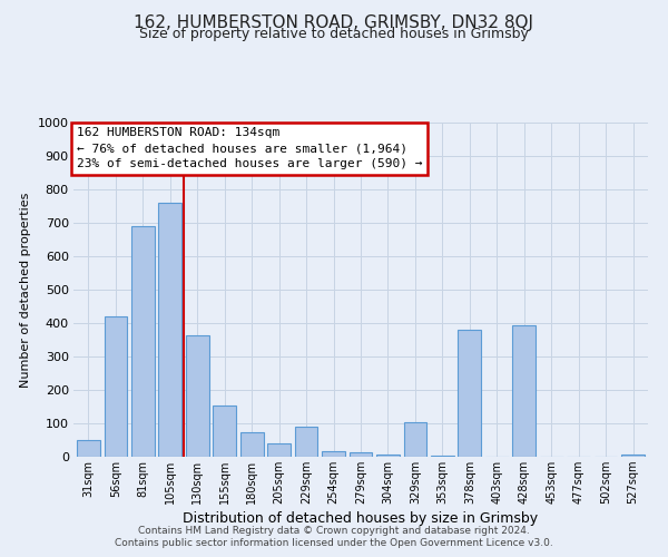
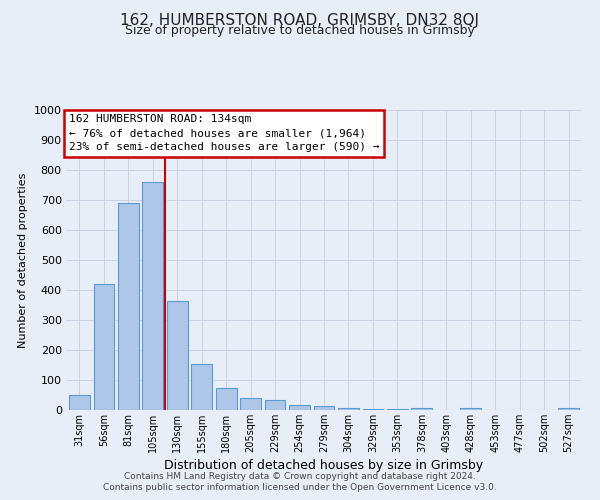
229sqm: 90 -> 32
329sqm: 105 -> 3
378sqm: 380 -> 7
428sqm: 395 -> 8
